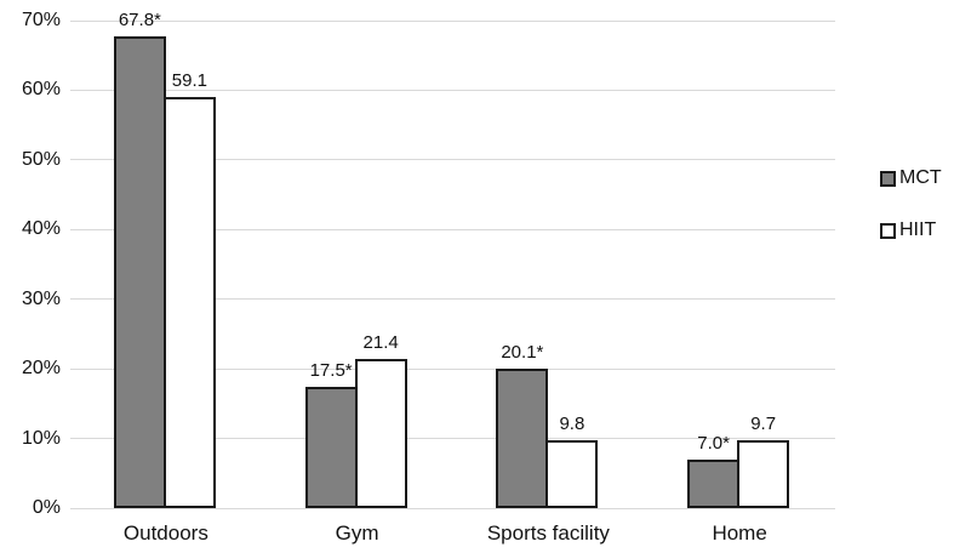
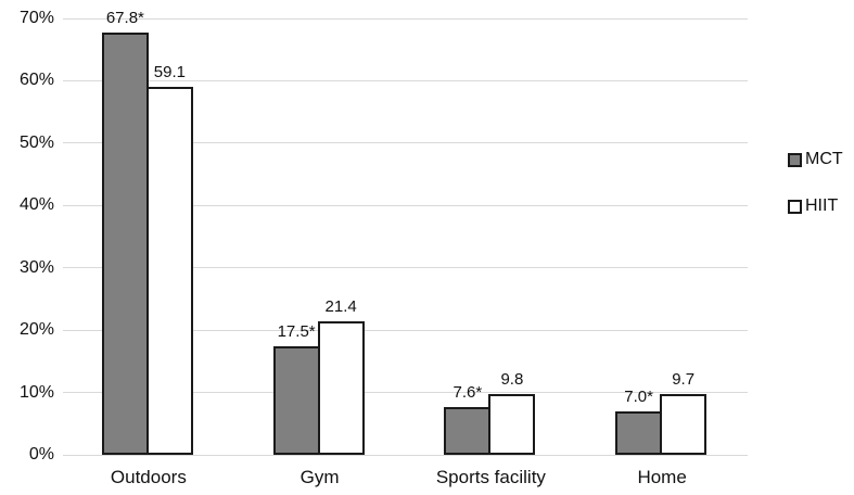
MCT/Sports facility: 20.1 -> 7.6
